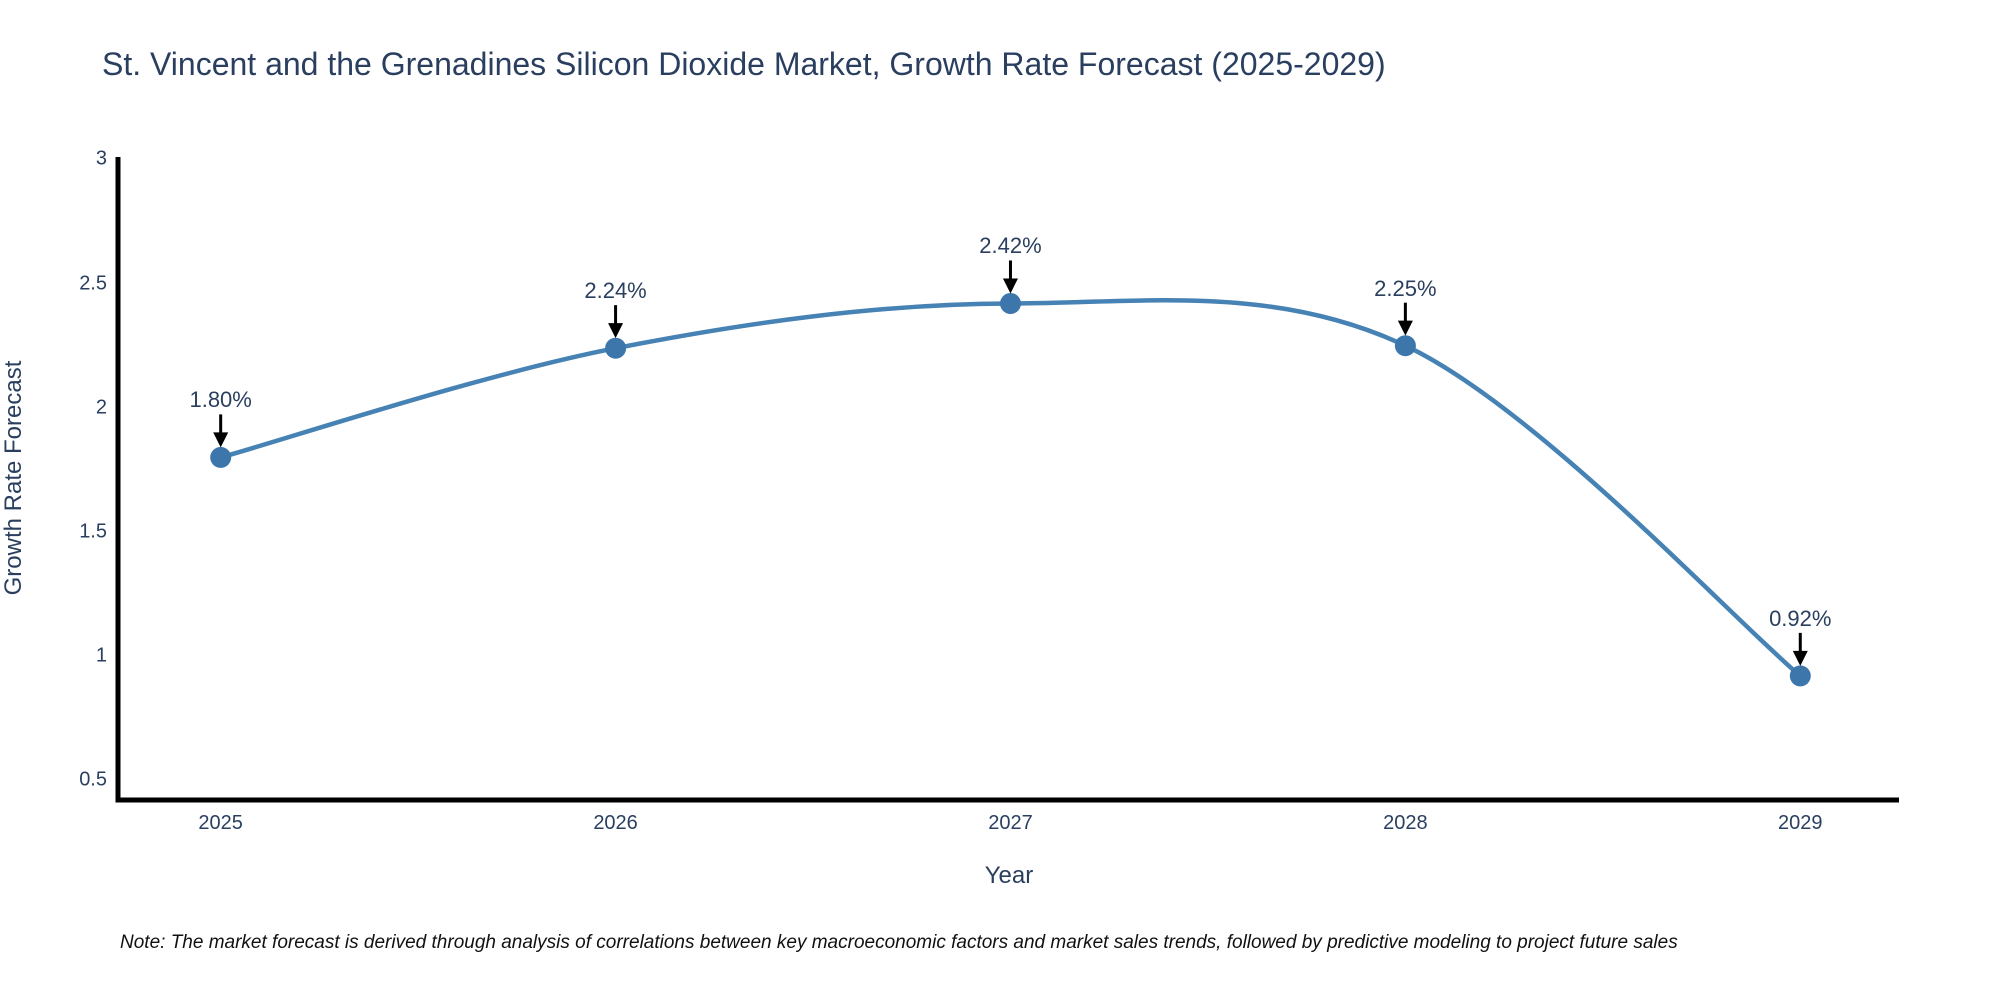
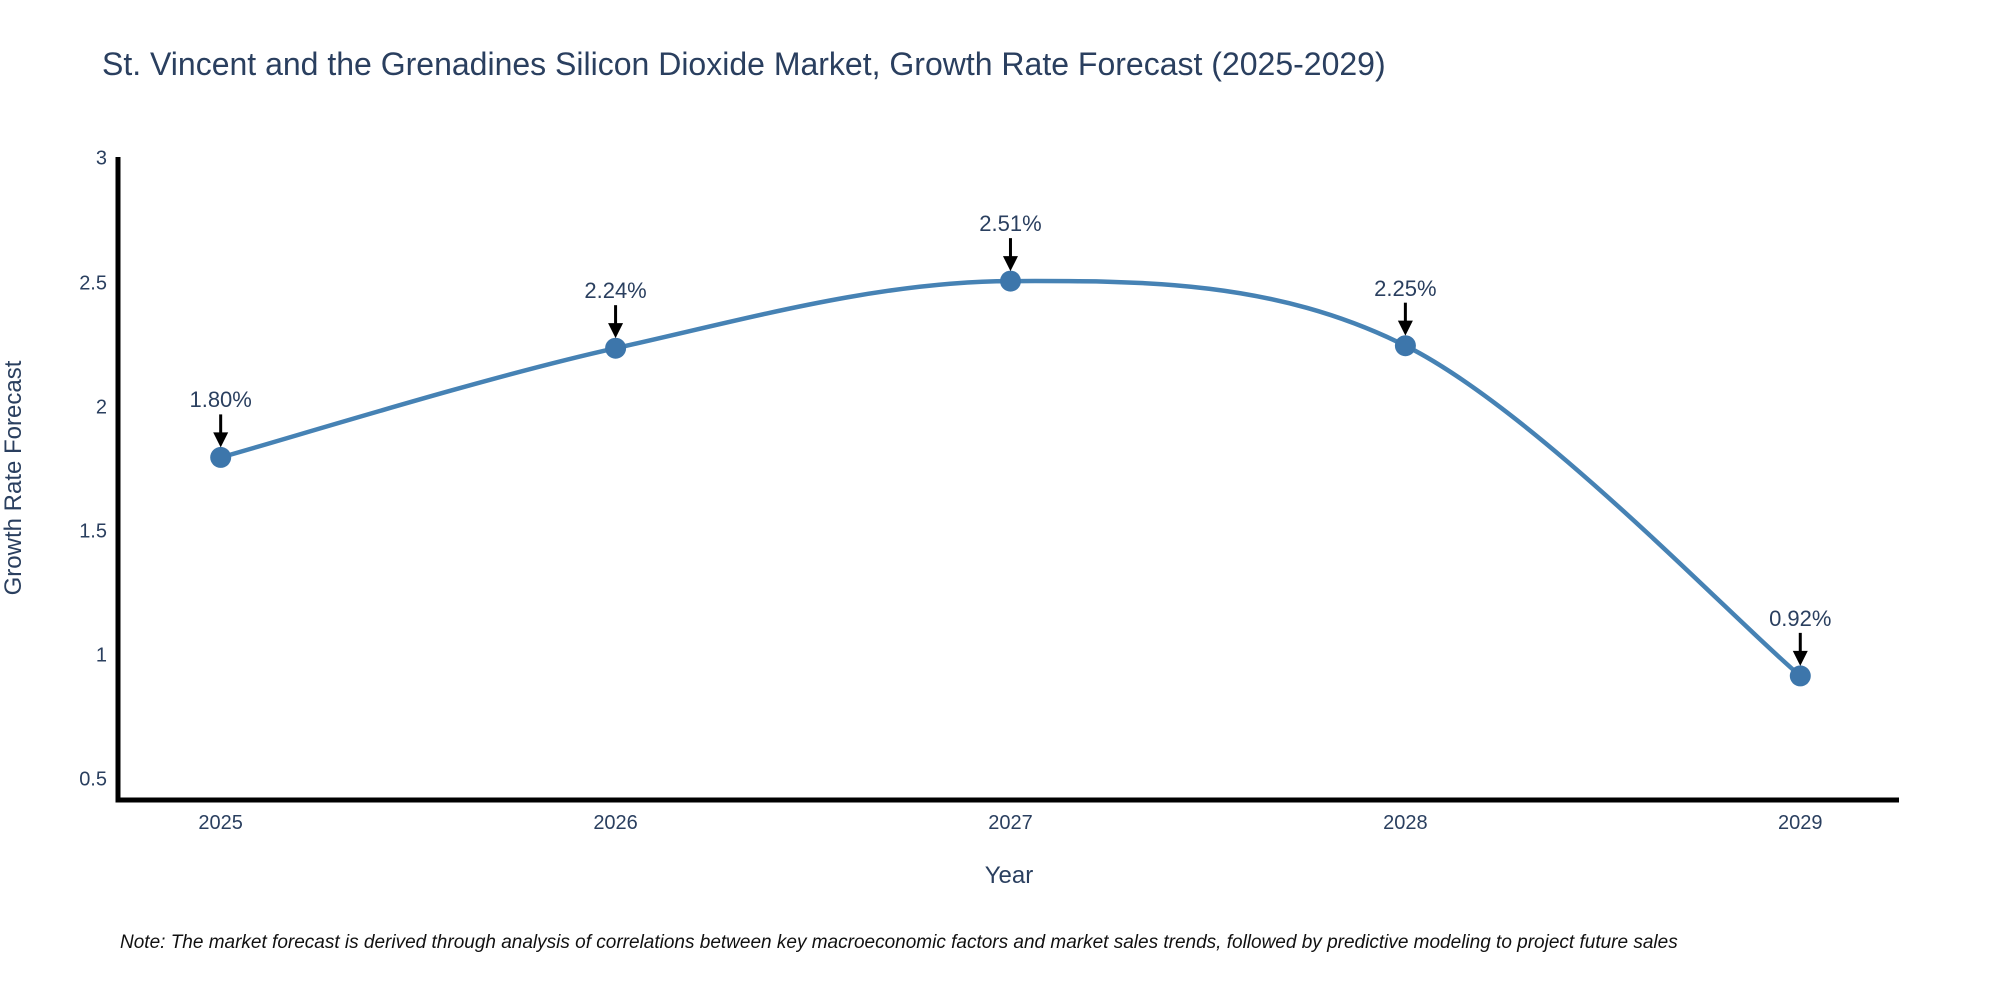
2027: 2.42% -> 2.51%
